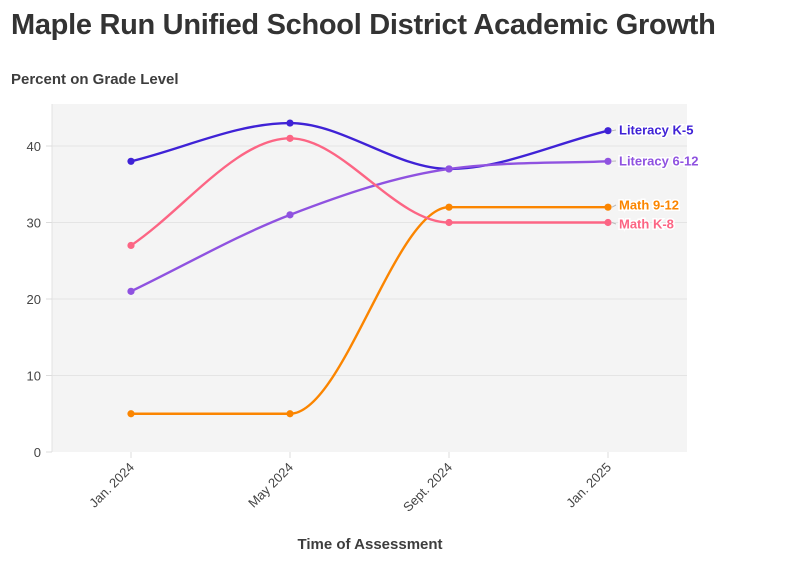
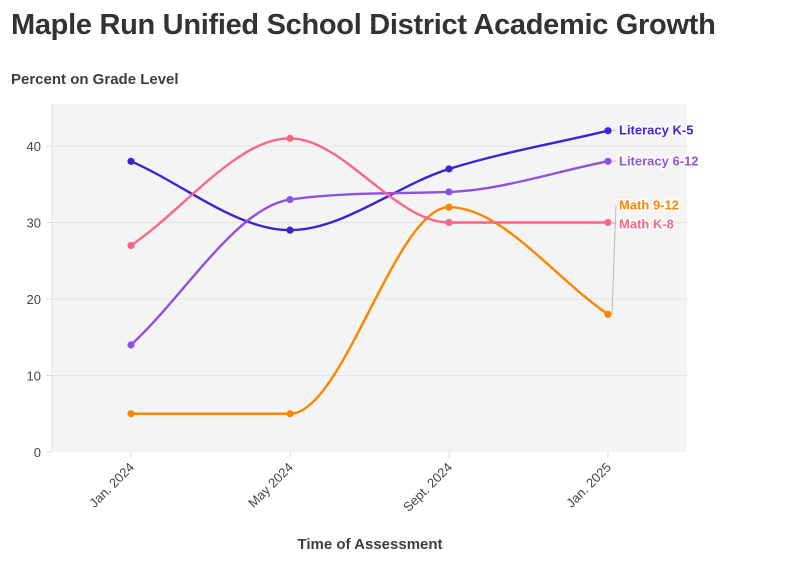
Literacy 6-12/Jan. 2024: 21 -> 14
Literacy K-5/May 2024: 43 -> 29
Literacy 6-12/May 2024: 31 -> 33
Literacy 6-12/Sept. 2024: 37 -> 34
Math 9-12/Jan. 2025: 32 -> 18
